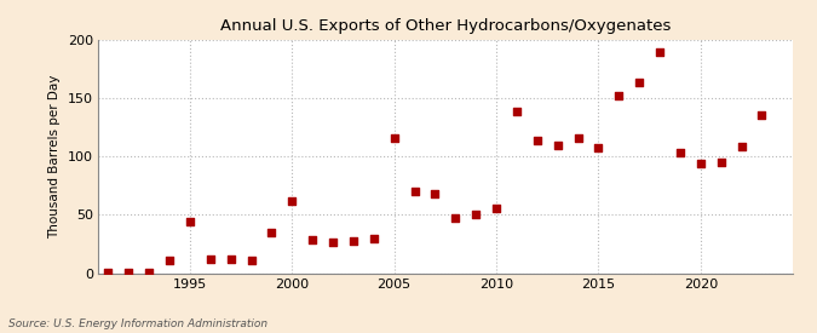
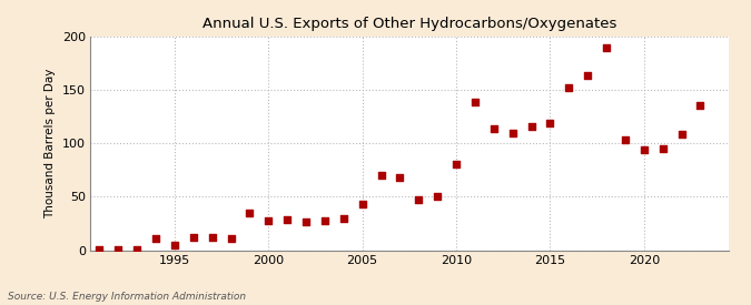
1995: 44 -> 5
2000: 62 -> 28
2005: 116 -> 43
2010: 56 -> 81
2015: 108 -> 119
